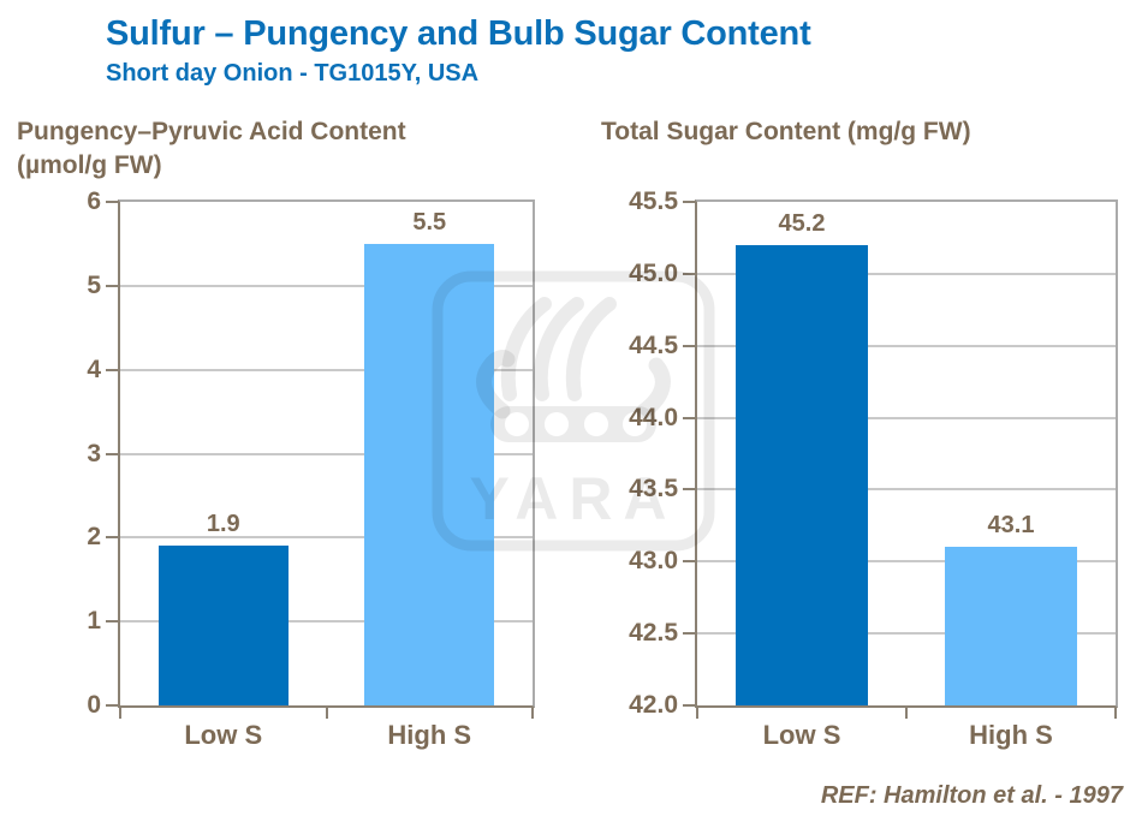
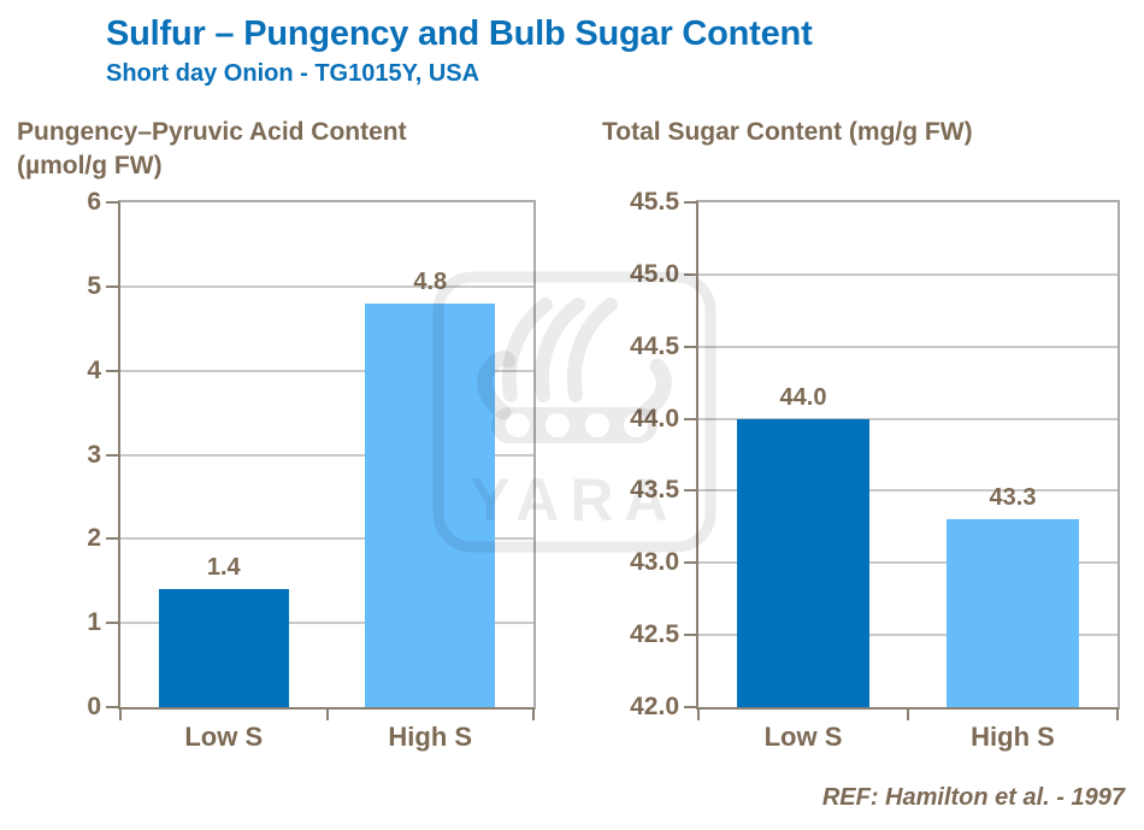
Pungency–Pyruvic Acid Content/Low S: 1.9 -> 1.4
Pungency–Pyruvic Acid Content/High S: 5.5 -> 4.8
Total Sugar Content (mg/g FW)/Low S: 45.2 -> 44.0
Total Sugar Content (mg/g FW)/High S: 43.1 -> 43.3
